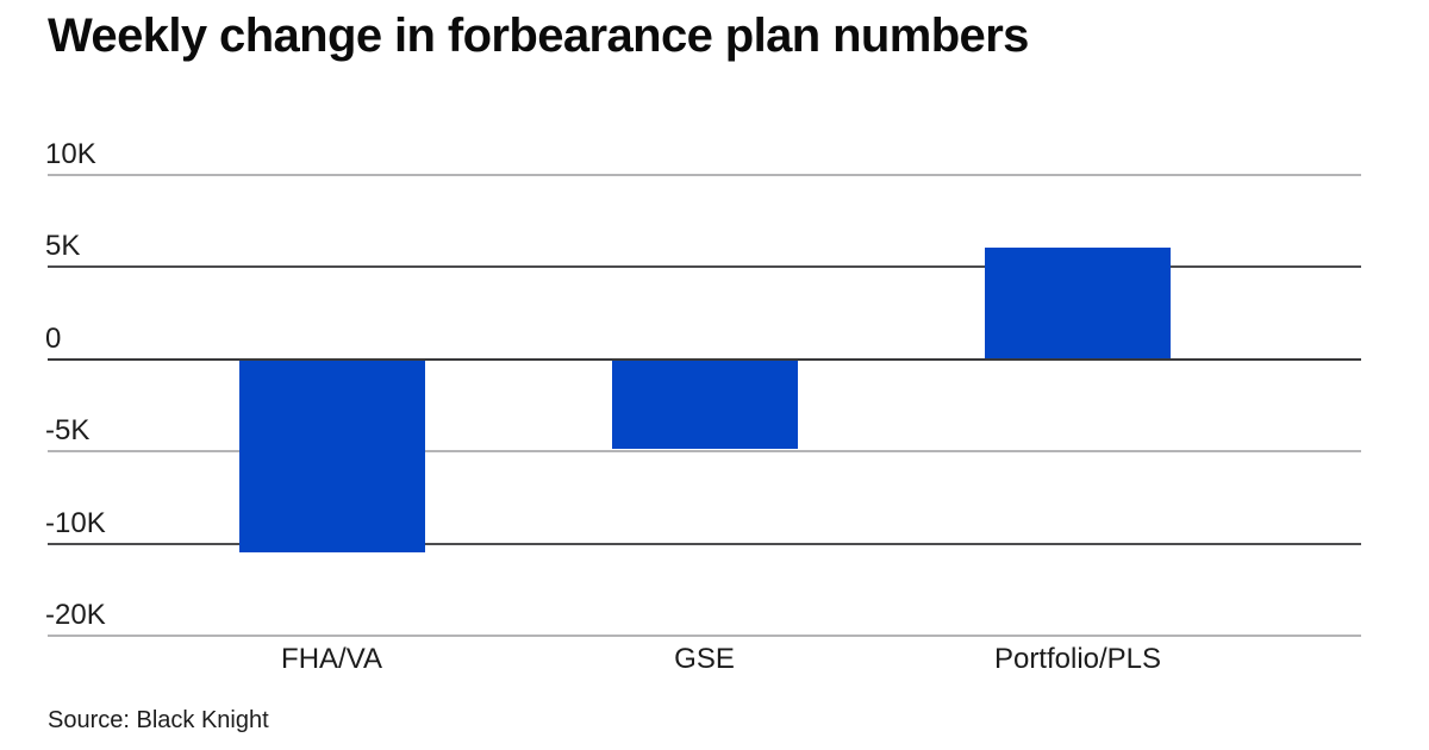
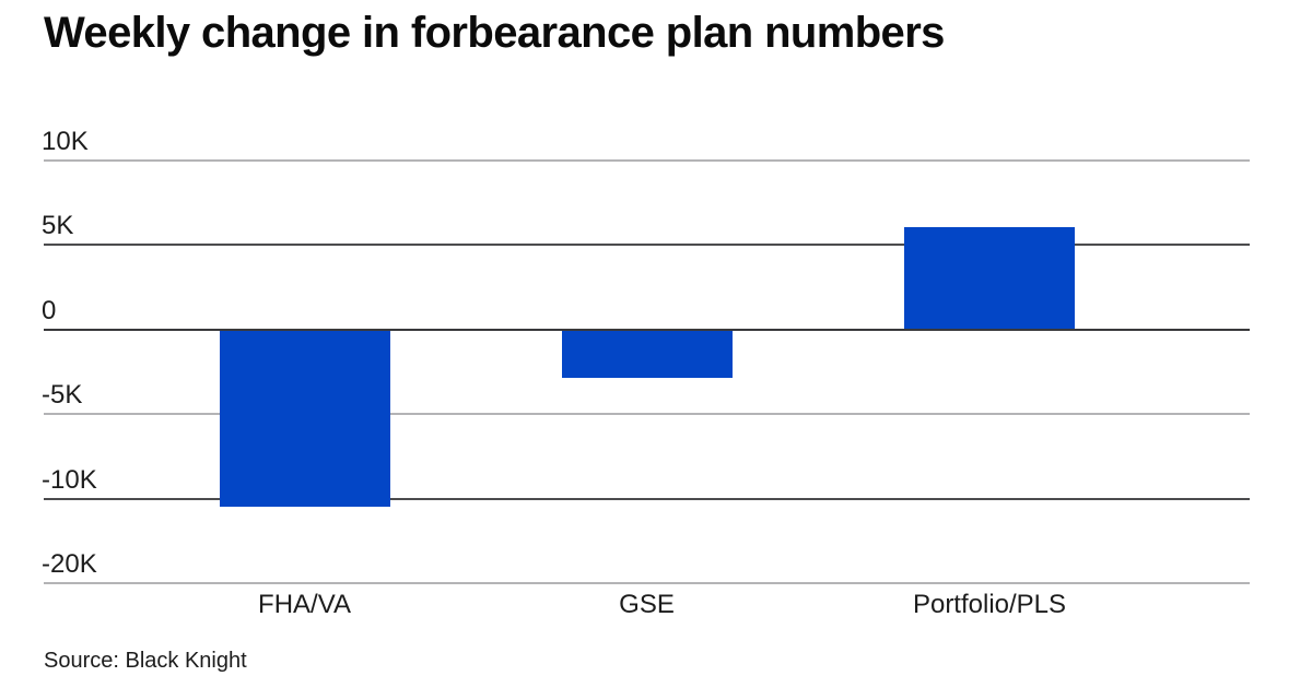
GSE: -4.8K -> -2.8K
